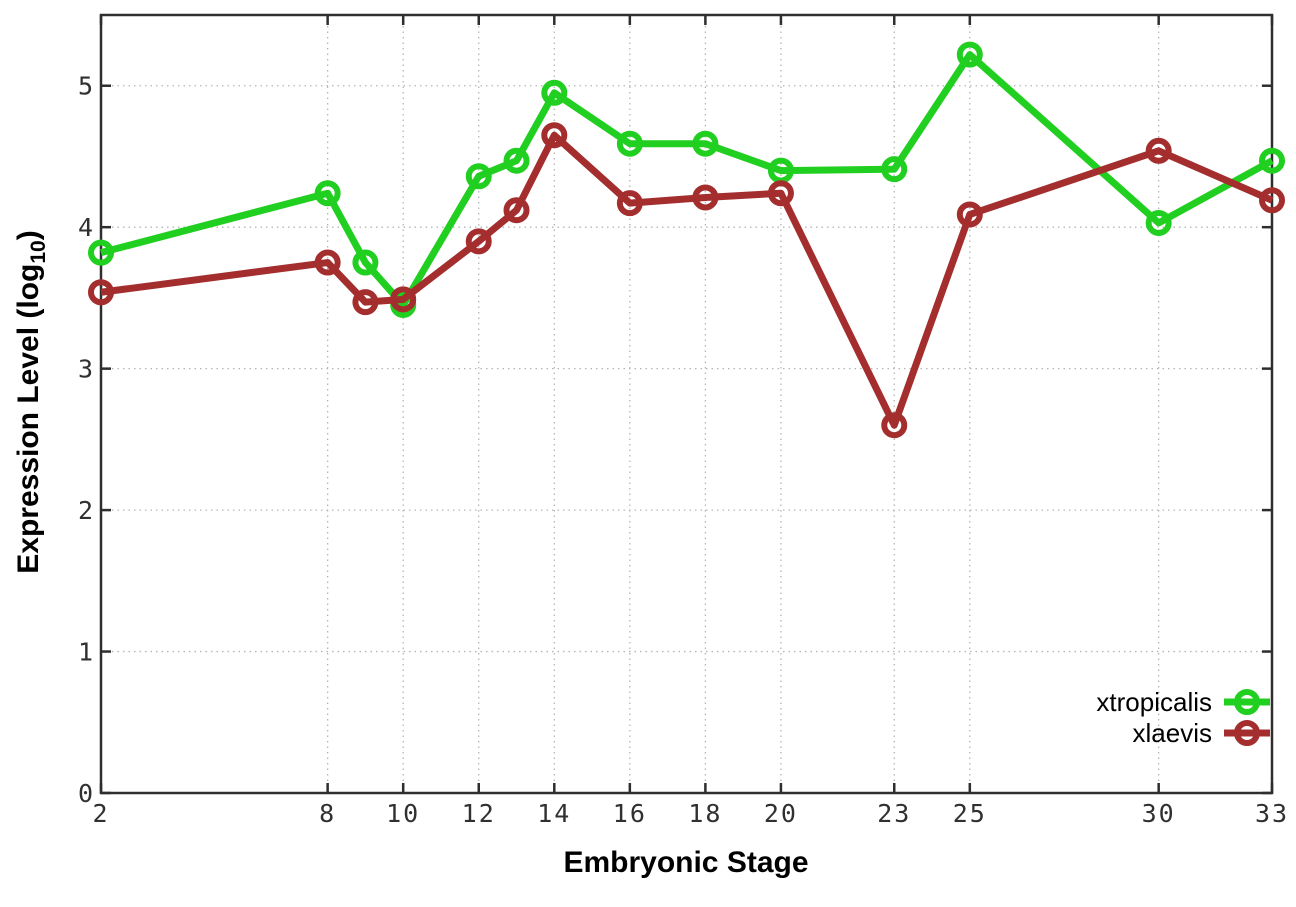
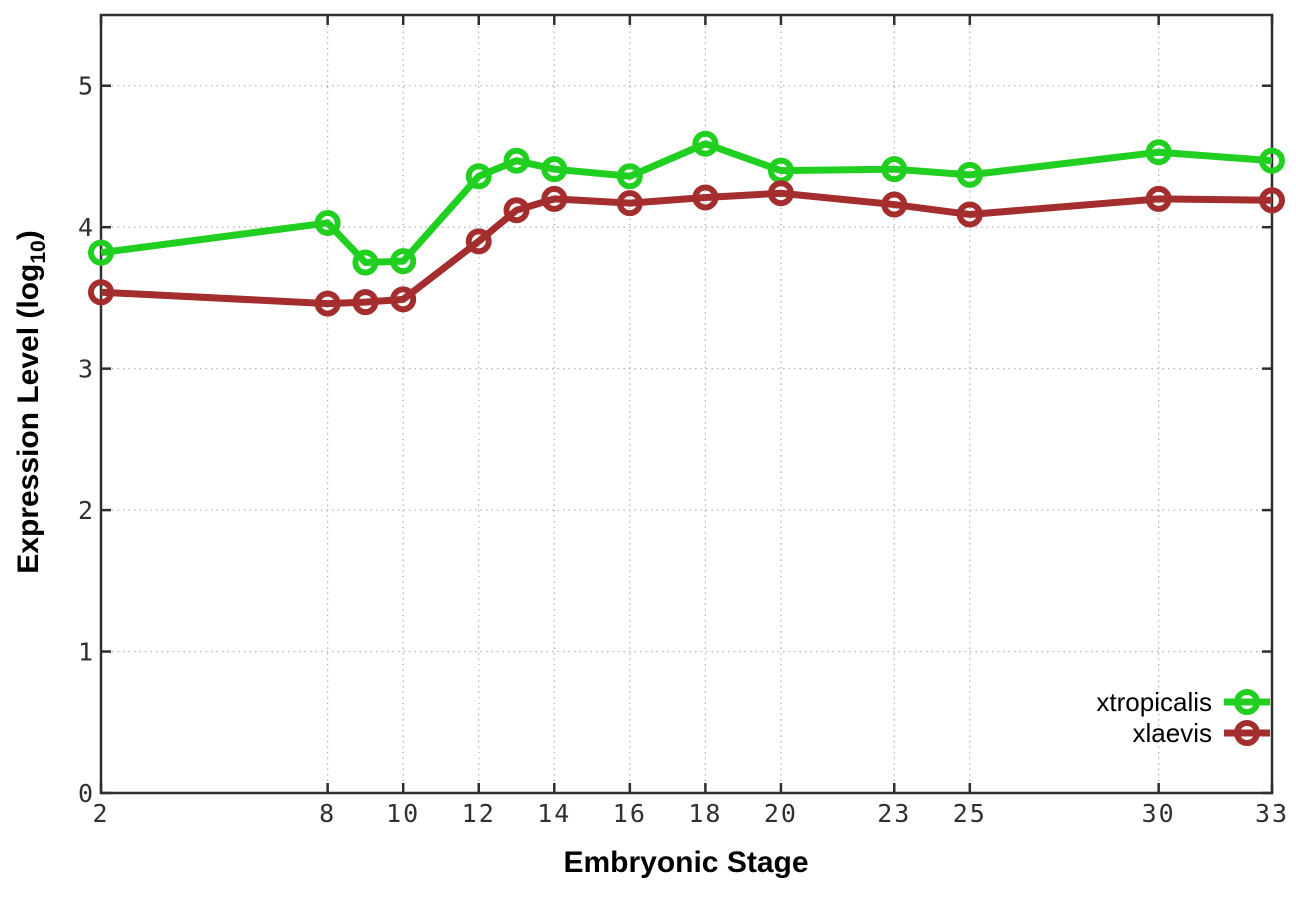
xtropicalis/8: 4.24 -> 4.03
xlaevis/8: 3.75 -> 3.46
xtropicalis/10: 3.45 -> 3.76
xtropicalis/14: 4.95 -> 4.41
xlaevis/14: 4.65 -> 4.20
xtropicalis/16: 4.59 -> 4.36
xlaevis/23: 2.60 -> 4.16
xtropicalis/25: 5.22 -> 4.37
xtropicalis/30: 4.03 -> 4.53
xlaevis/30: 4.54 -> 4.20
